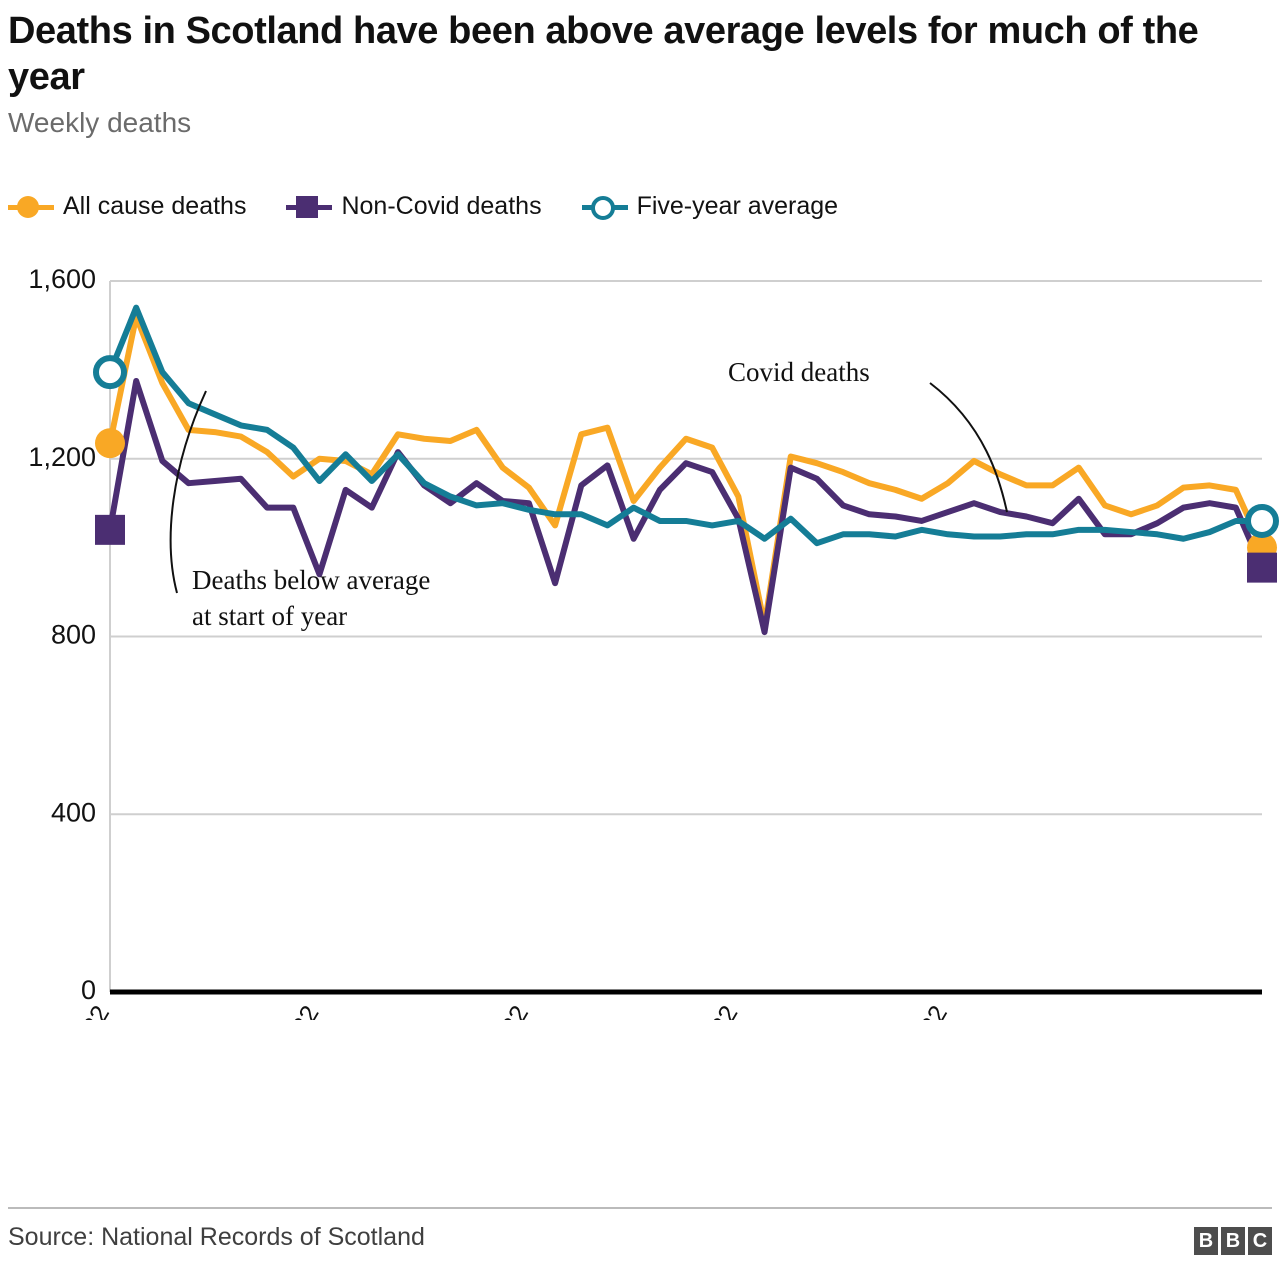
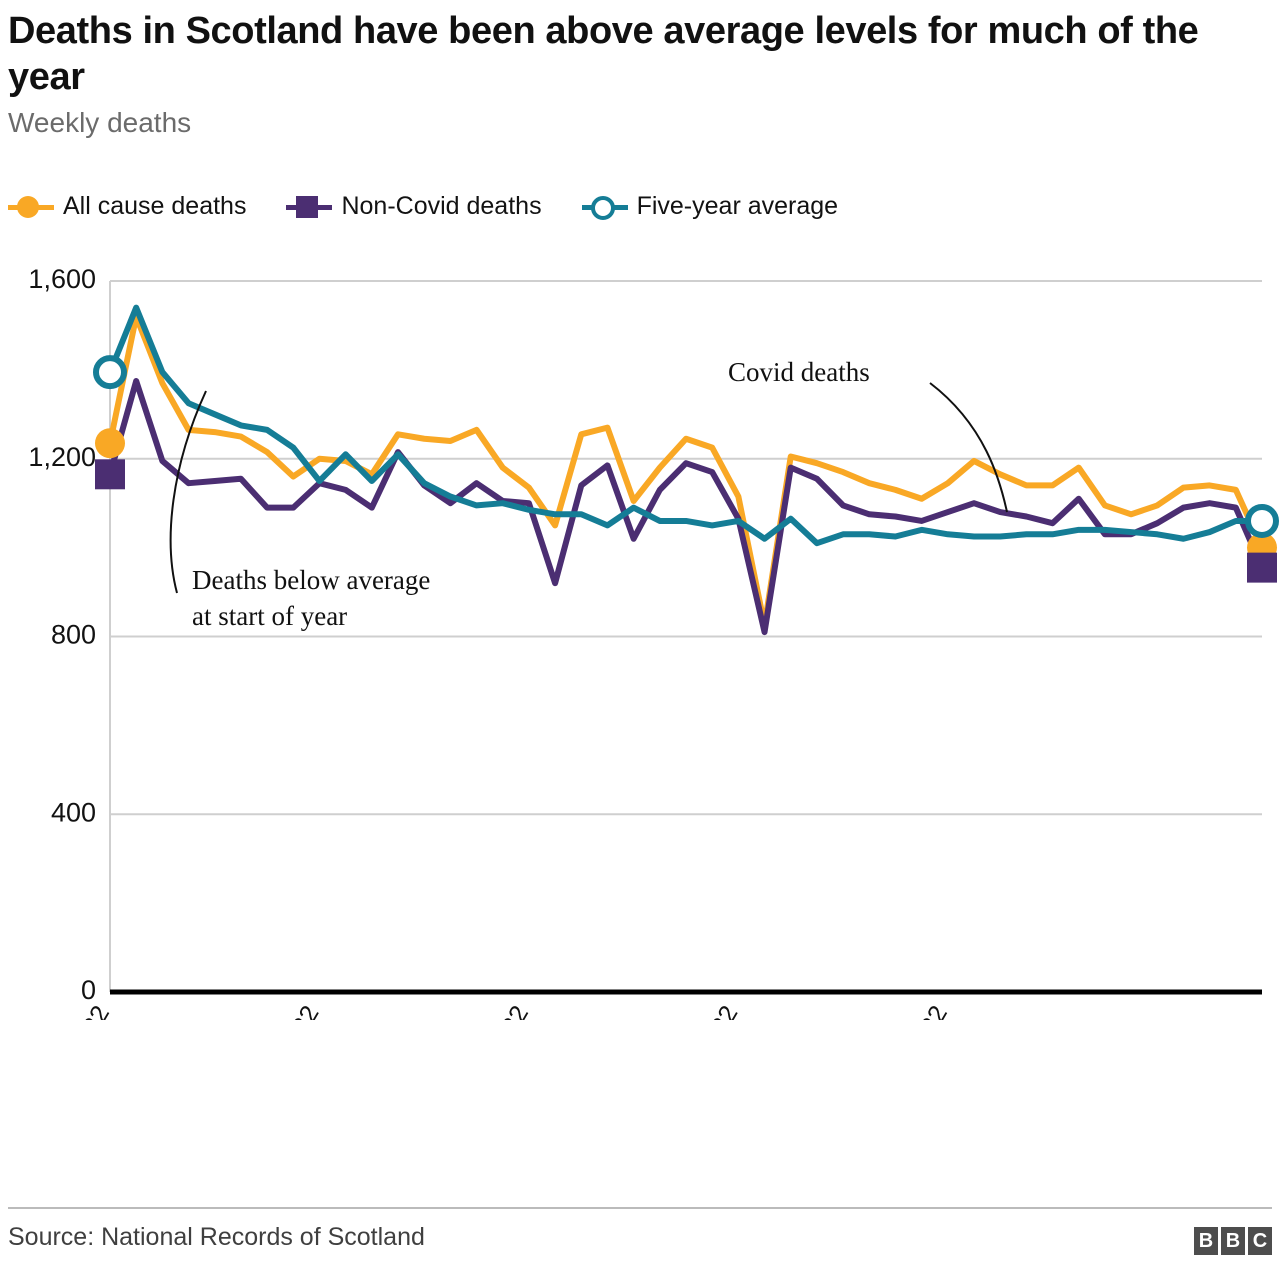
Non-Covid deaths/03-Jan-22: 1040 -> 1160
Non-Covid deaths/28-Feb-22: 940 -> 1140
